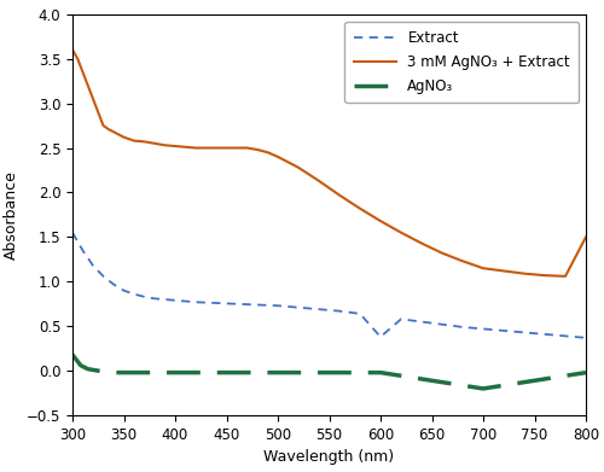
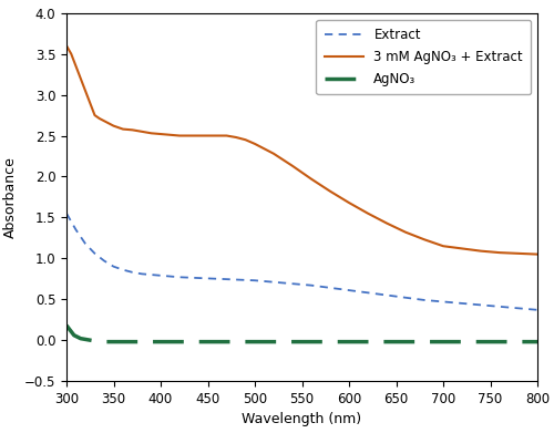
Extract/600: 0.38 -> 0.61
AgNO₃/700: -0.20 -> -0.02
3 mM AgNO₃ + Extract/800: 1.50 -> 1.05
